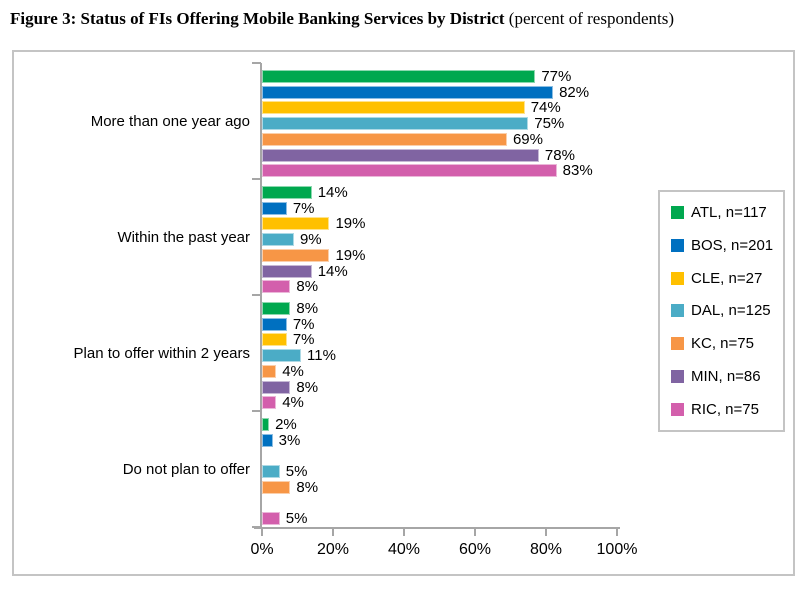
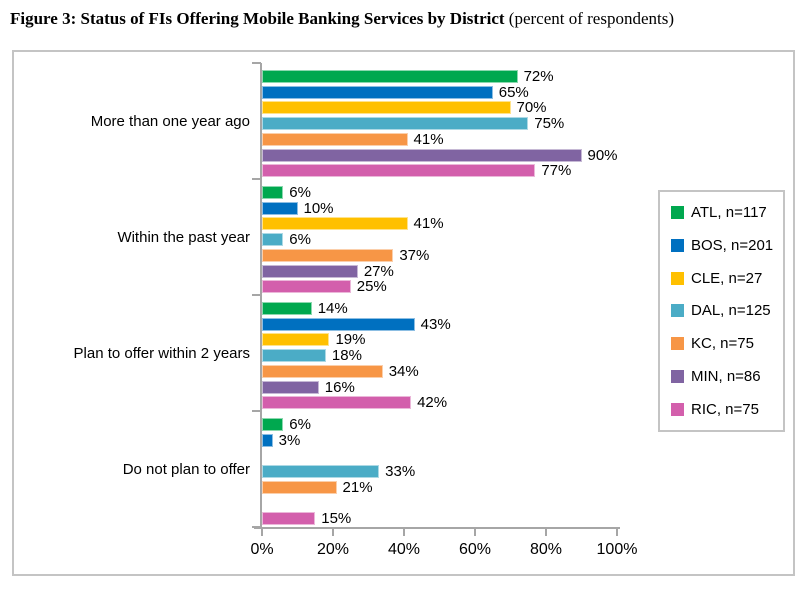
ATL, n=117/More than one year ago: 77% -> 72%
BOS, n=201/More than one year ago: 82% -> 65%
CLE, n=27/More than one year ago: 74% -> 70%
KC, n=75/More than one year ago: 69% -> 41%
MIN, n=86/More than one year ago: 78% -> 90%
RIC, n=75/More than one year ago: 83% -> 77%
ATL, n=117/Within the past year: 14% -> 6%
BOS, n=201/Within the past year: 7% -> 10%
CLE, n=27/Within the past year: 19% -> 41%
DAL, n=125/Within the past year: 9% -> 6%
KC, n=75/Within the past year: 19% -> 37%
MIN, n=86/Within the past year: 14% -> 27%
RIC, n=75/Within the past year: 8% -> 25%
ATL, n=117/Plan to offer within 2 years: 8% -> 14%
BOS, n=201/Plan to offer within 2 years: 7% -> 43%
CLE, n=27/Plan to offer within 2 years: 7% -> 19%
DAL, n=125/Plan to offer within 2 years: 11% -> 18%
KC, n=75/Plan to offer within 2 years: 4% -> 34%
MIN, n=86/Plan to offer within 2 years: 8% -> 16%
RIC, n=75/Plan to offer within 2 years: 4% -> 42%
ATL, n=117/Do not plan to offer: 2% -> 6%
DAL, n=125/Do not plan to offer: 5% -> 33%
KC, n=75/Do not plan to offer: 8% -> 21%
RIC, n=75/Do not plan to offer: 5% -> 15%
